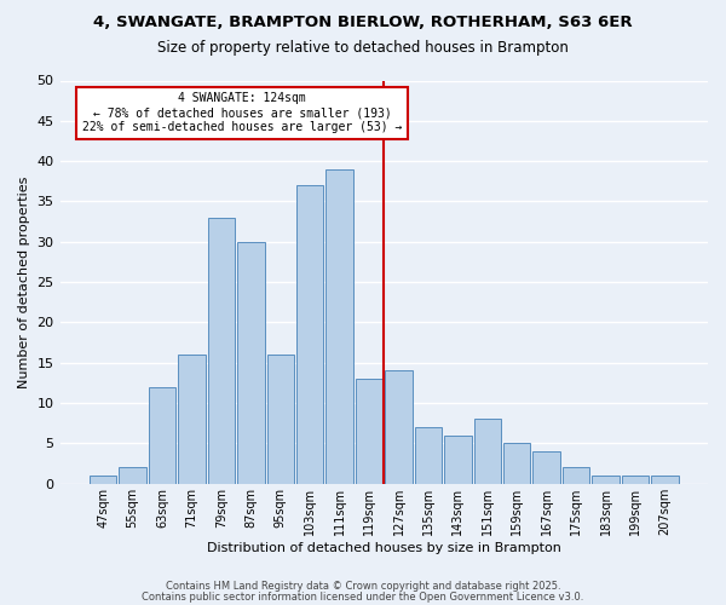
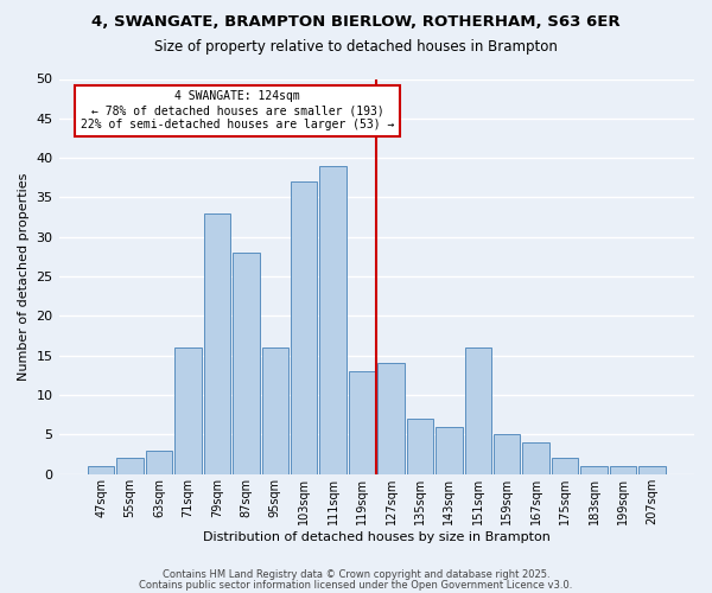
63sqm: 12 -> 3
87sqm: 30 -> 28
151sqm: 8 -> 16
